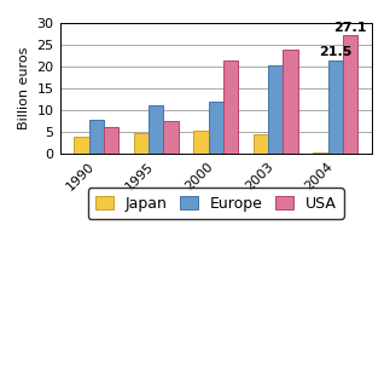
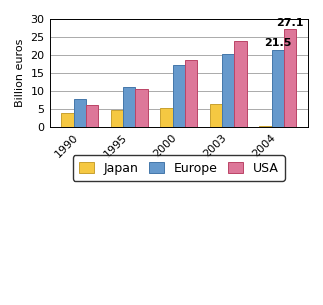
USA/1995: 7.5 -> 10.7
Europe/2000: 12.0 -> 17.2
USA/2000: 21.5 -> 18.7
Japan/2003: 4.5 -> 6.5
